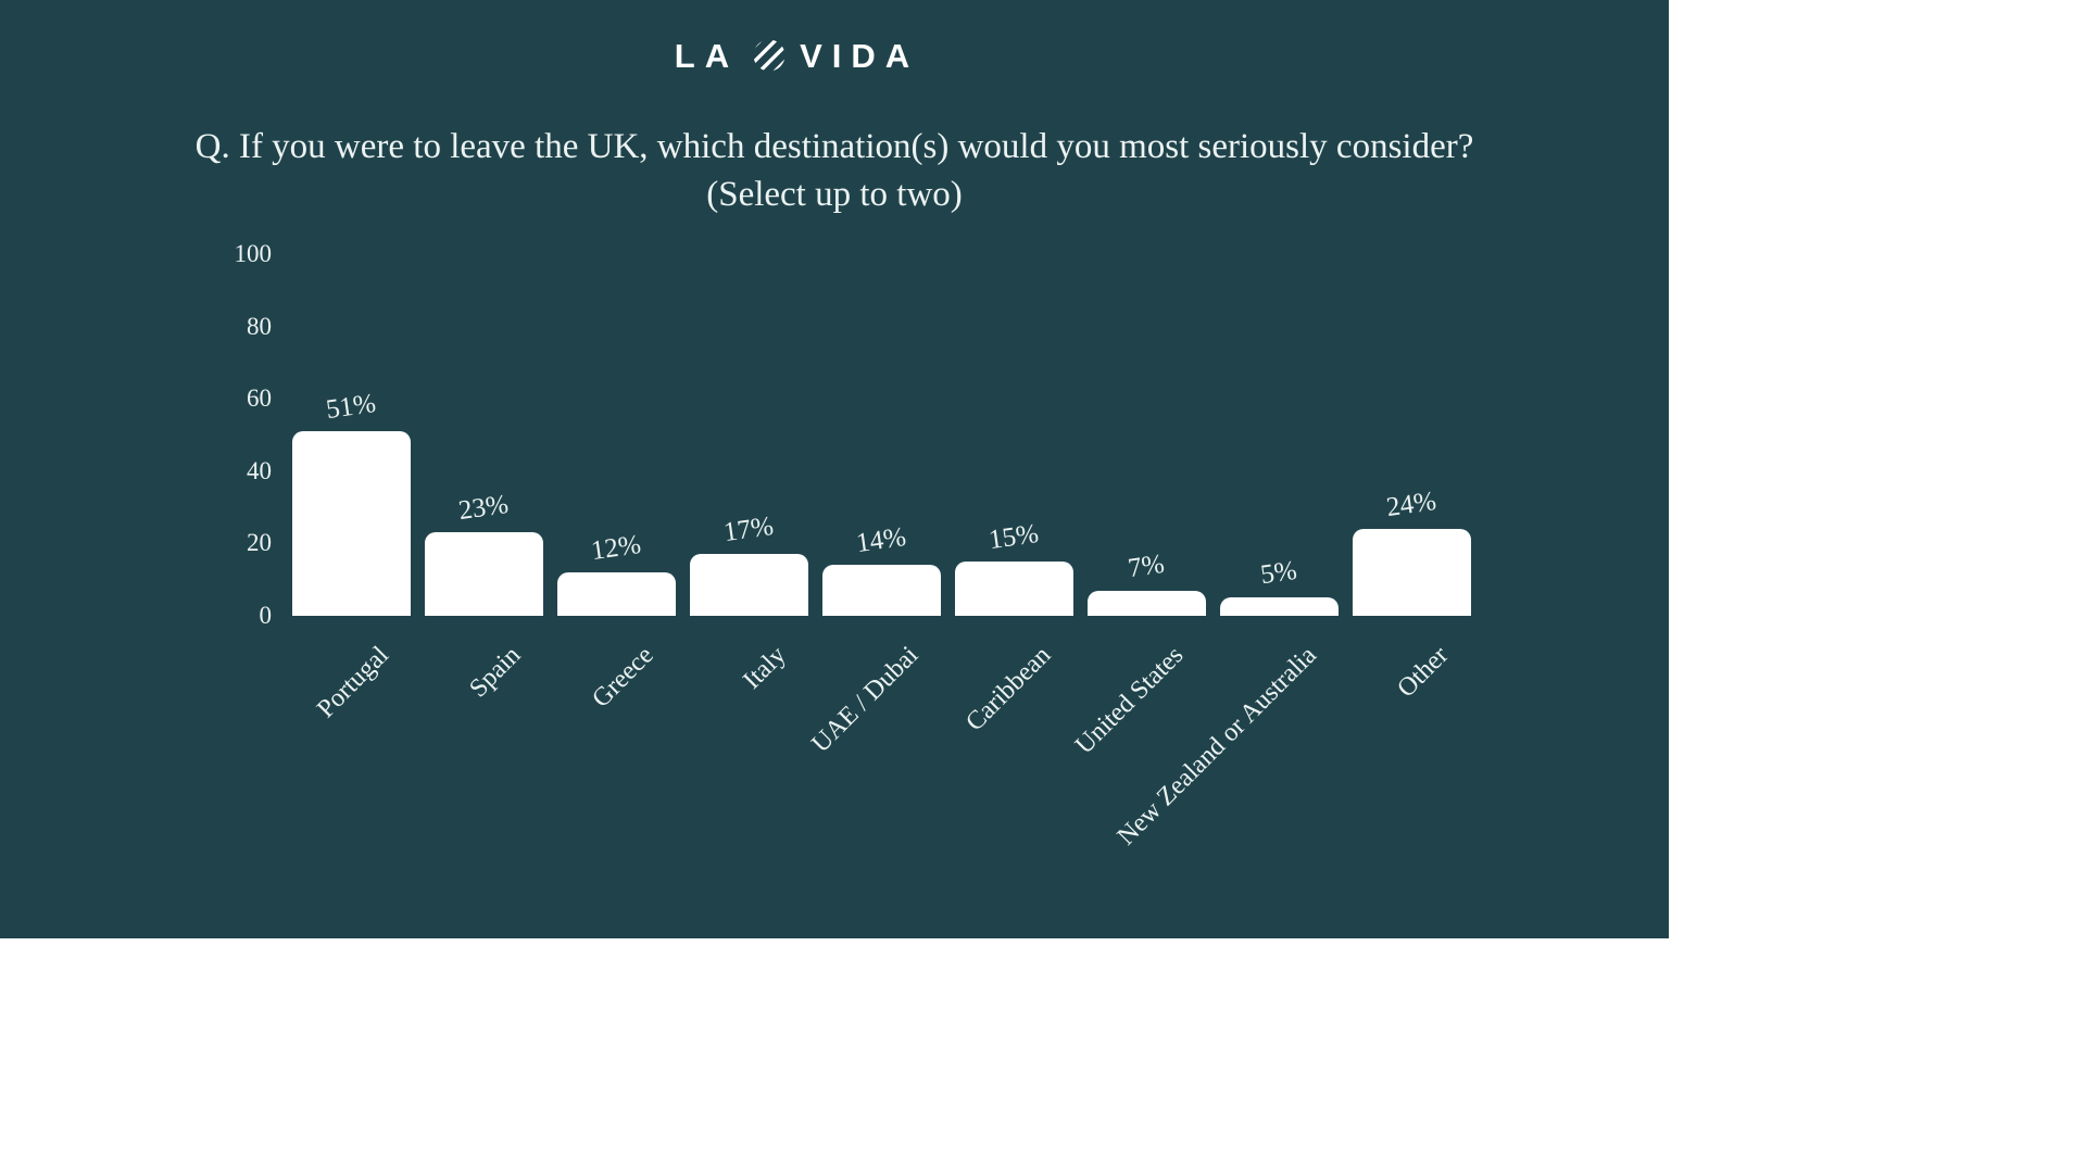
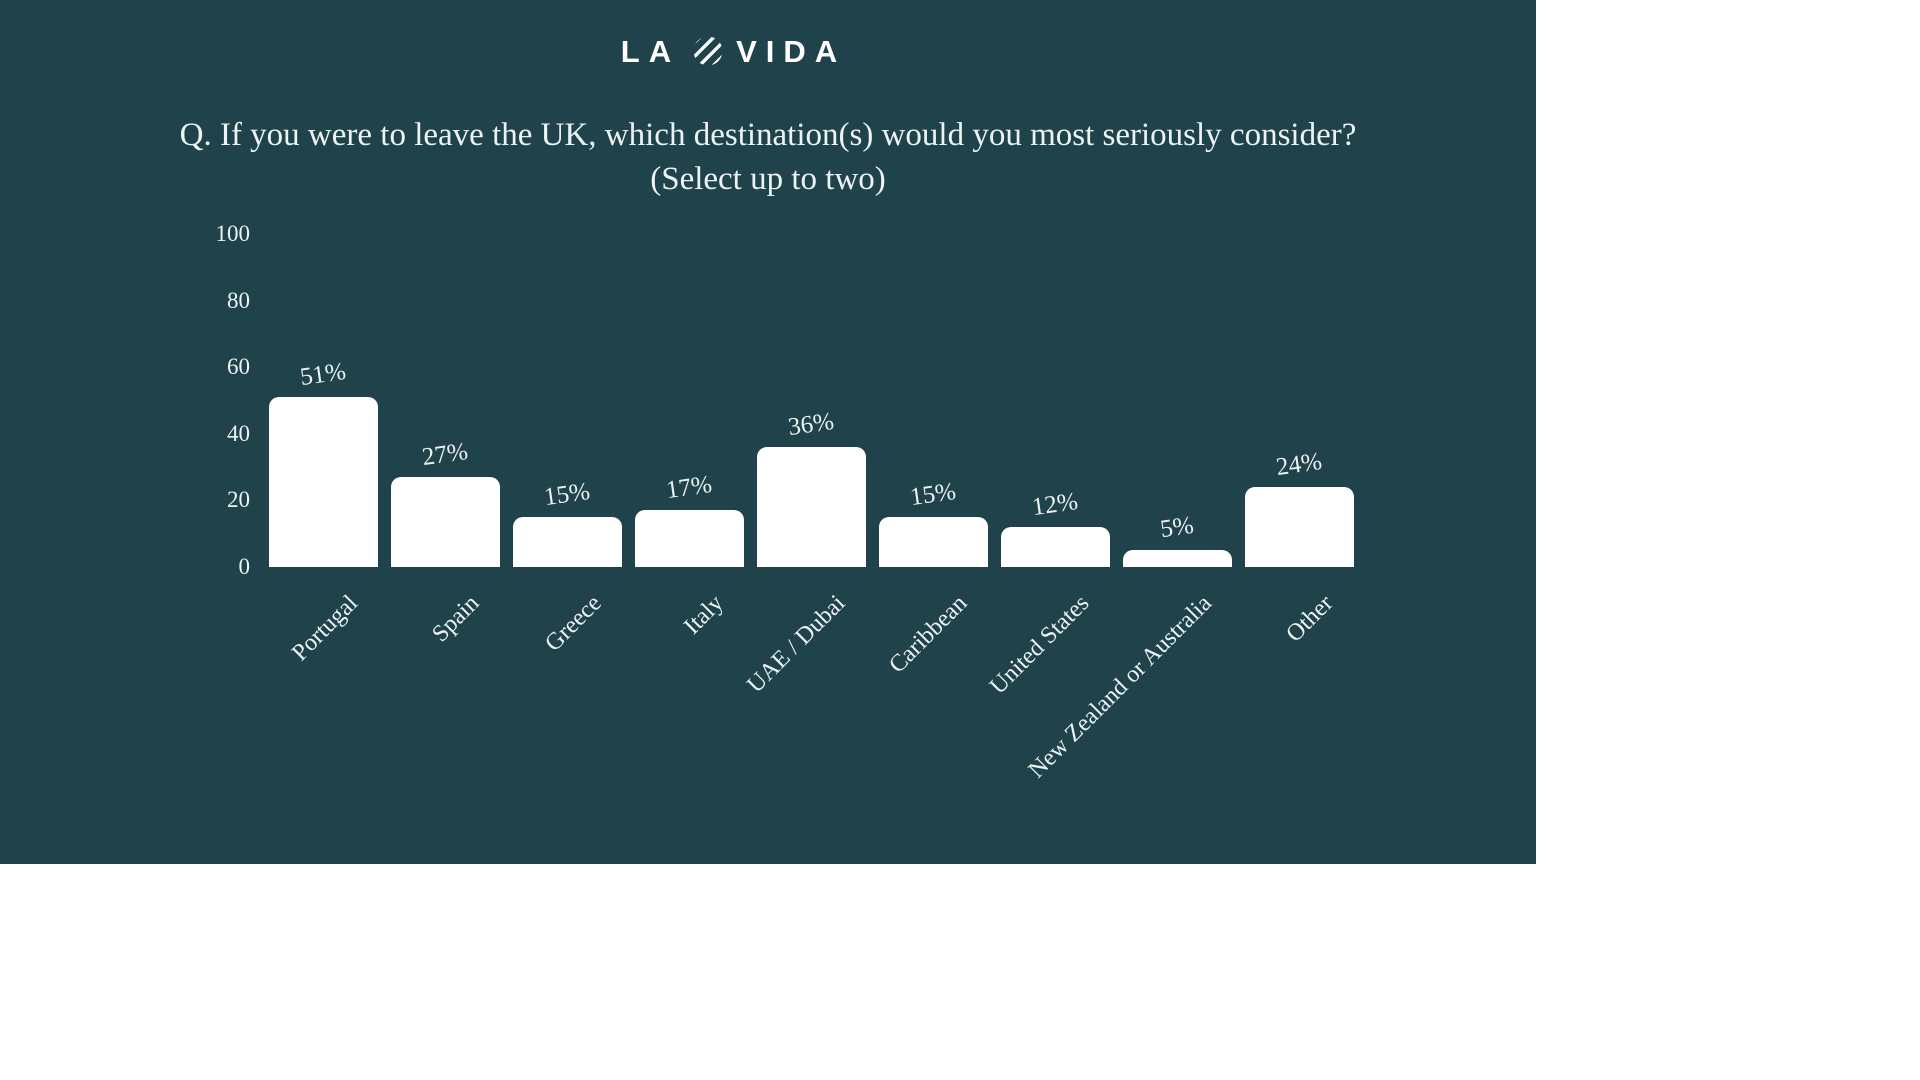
Spain: 23% -> 27%
Greece: 12% -> 15%
UAE / Dubai: 14% -> 36%
United States: 7% -> 12%
